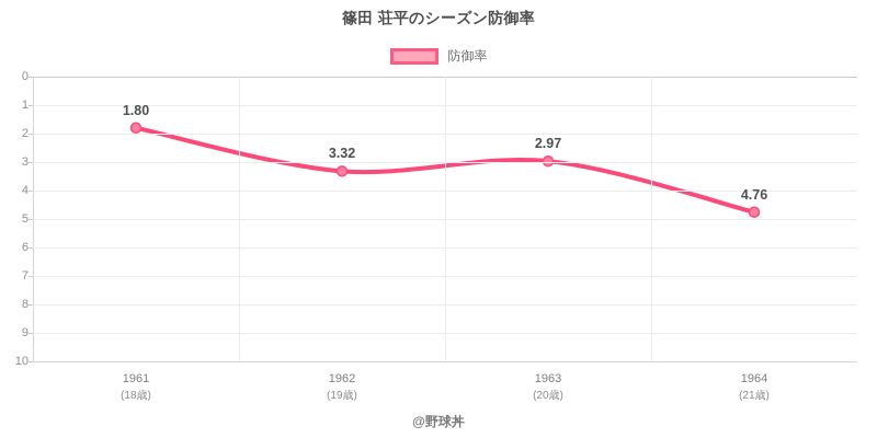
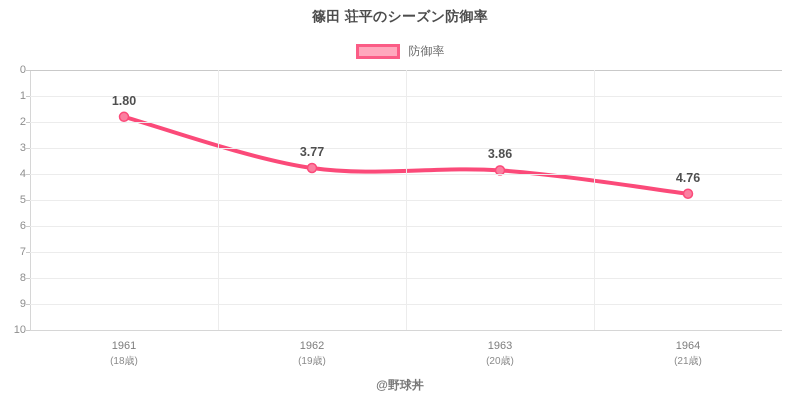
1962: 3.32 -> 3.77
1963: 2.97 -> 3.86
